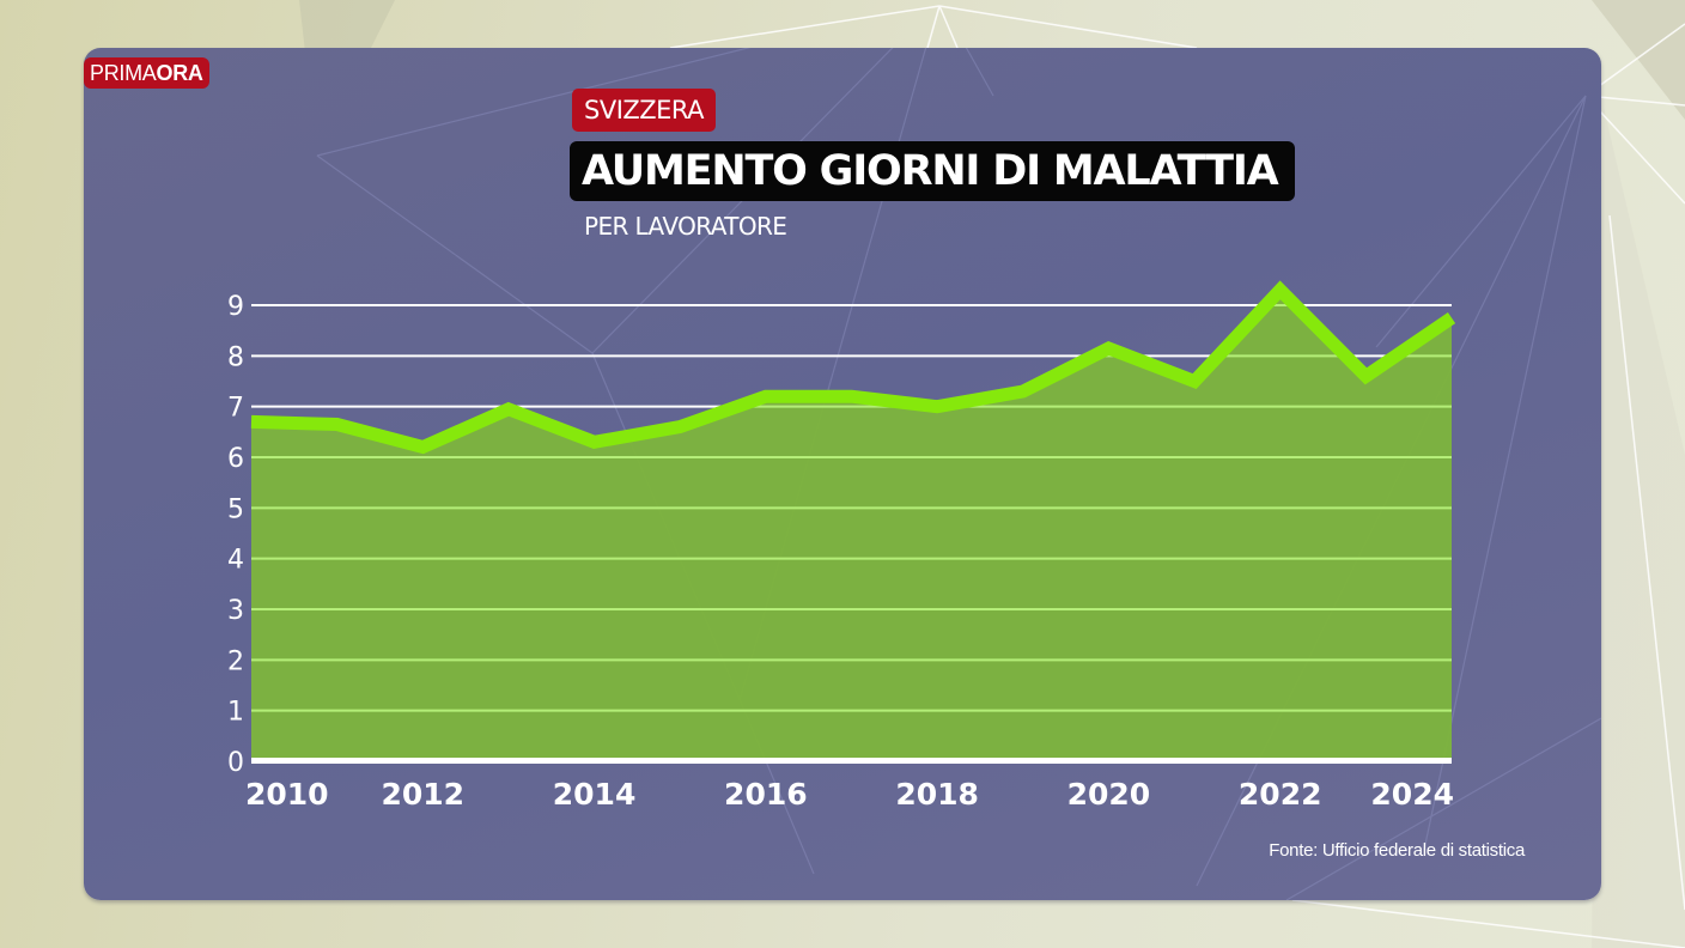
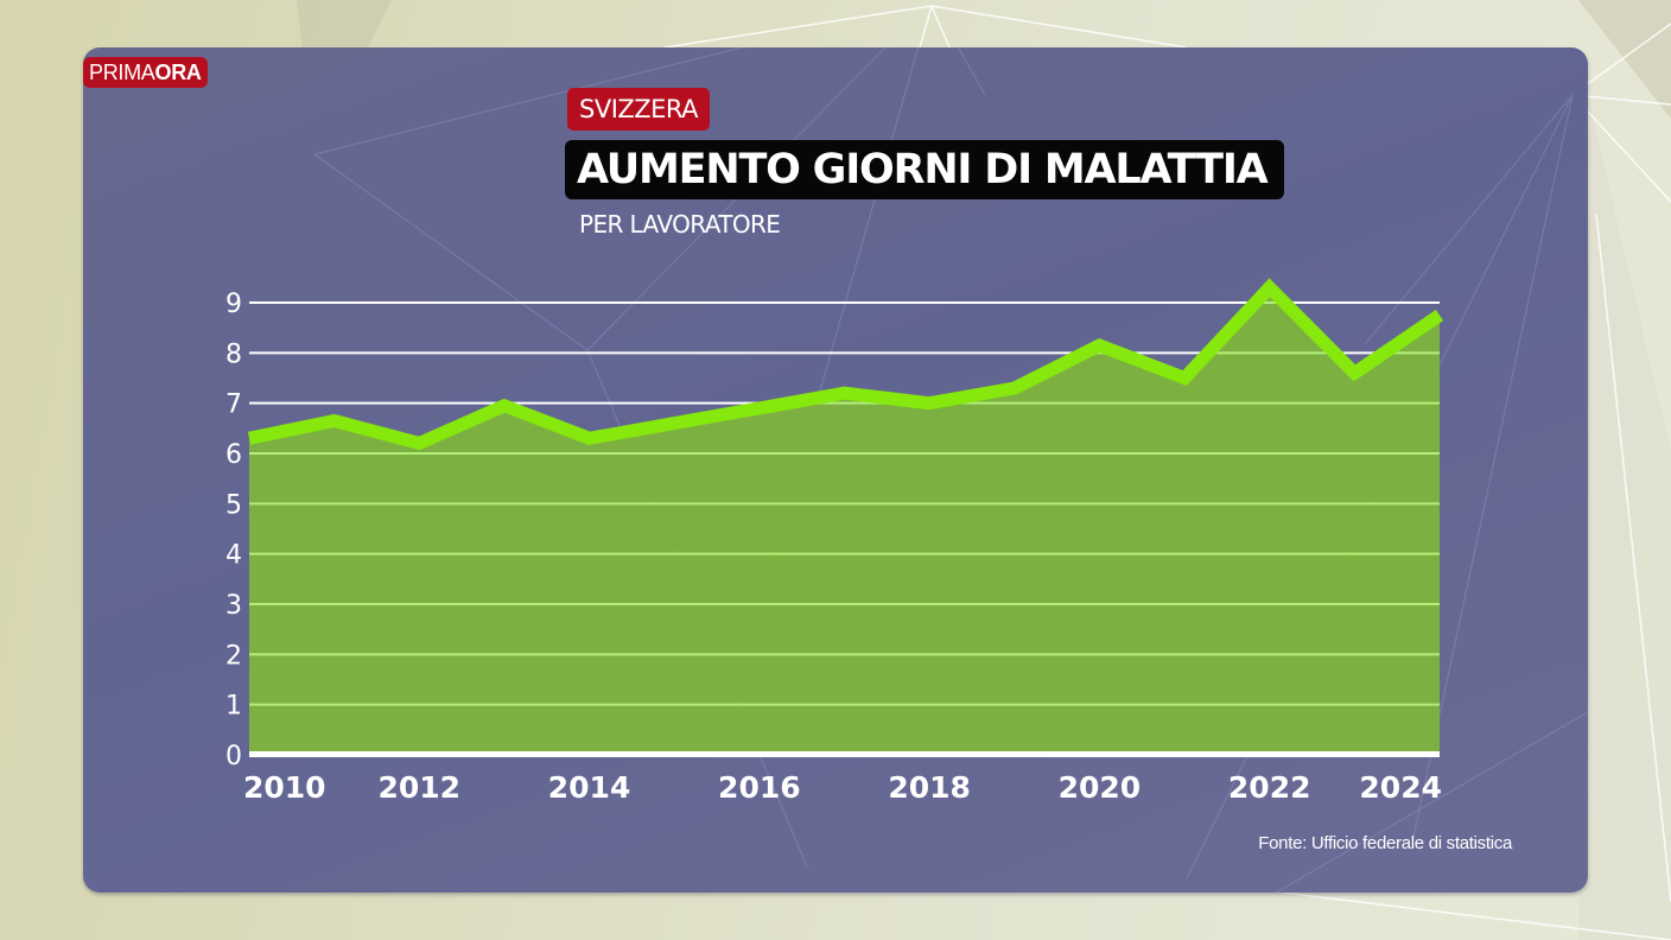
2010: 6.7 -> 6.3
2016: 7.2 -> 6.9
